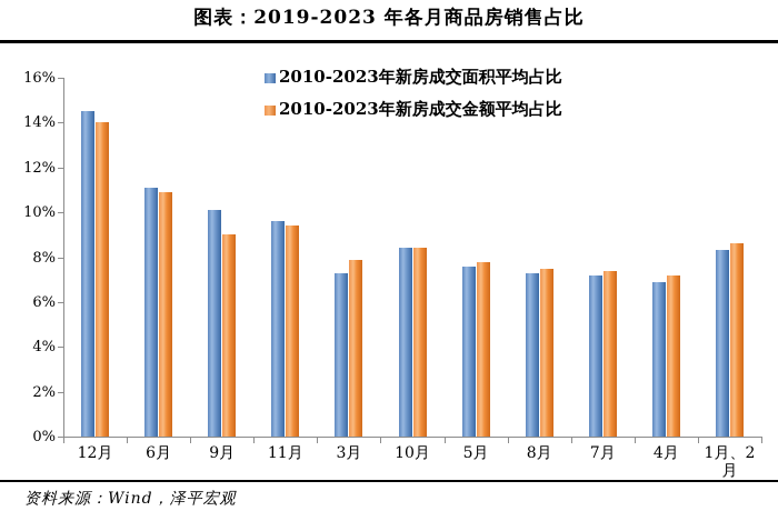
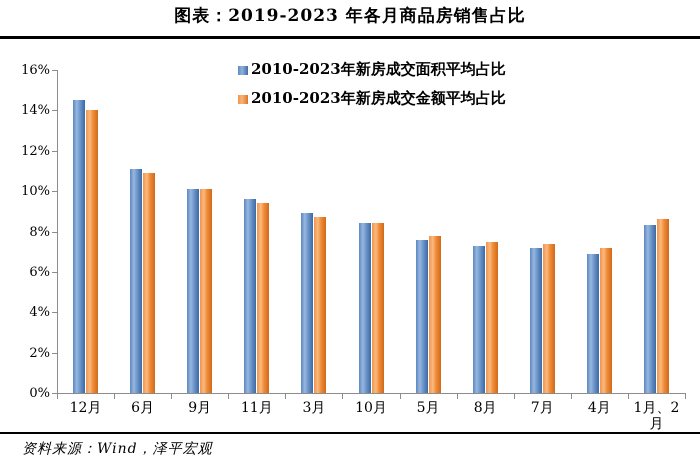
2010-2023年新房成交金额平均占比/9月: 9.0% -> 10.1%
2010-2023年新房成交面积平均占比/3月: 7.3% -> 8.9%
2010-2023年新房成交金额平均占比/3月: 7.9% -> 8.7%
